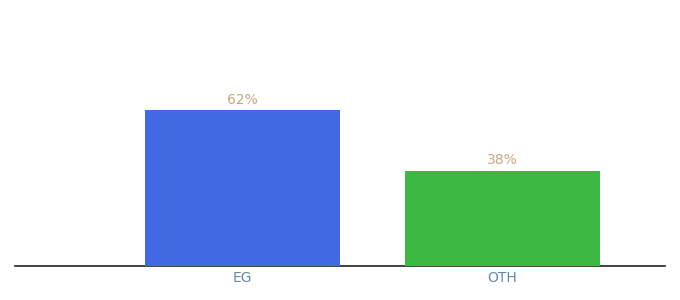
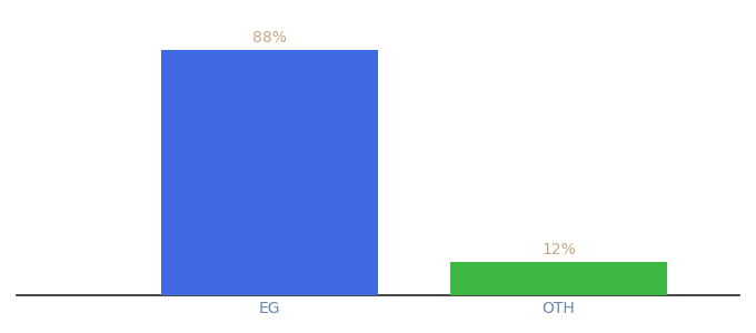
EG: 62% -> 88%
OTH: 38% -> 12%
